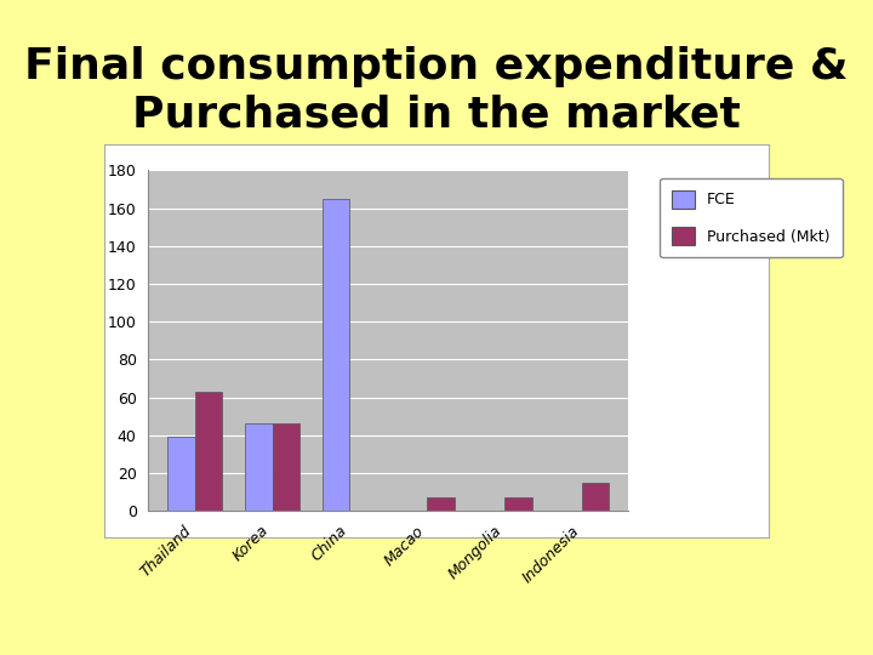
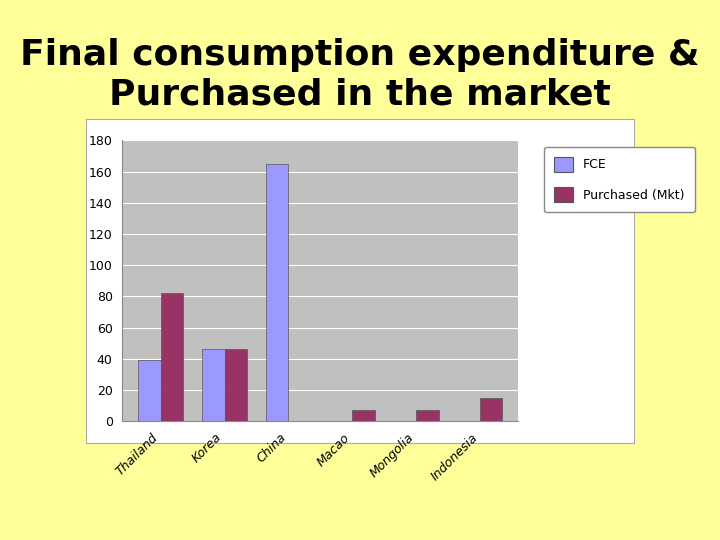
Purchased (Mkt)/Thailand: 63 -> 82
